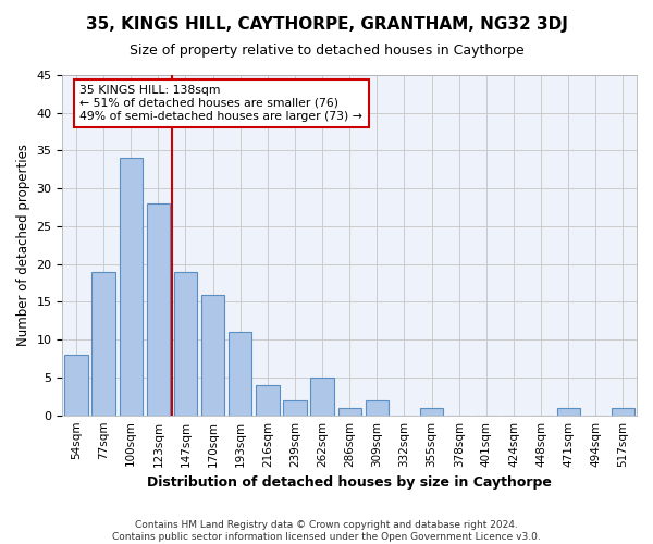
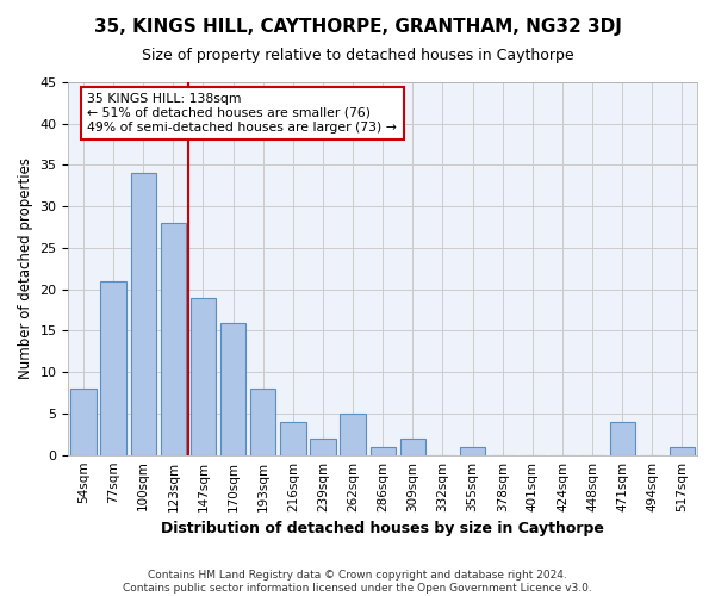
77sqm: 19 -> 21
193sqm: 11 -> 8
471sqm: 1 -> 4
